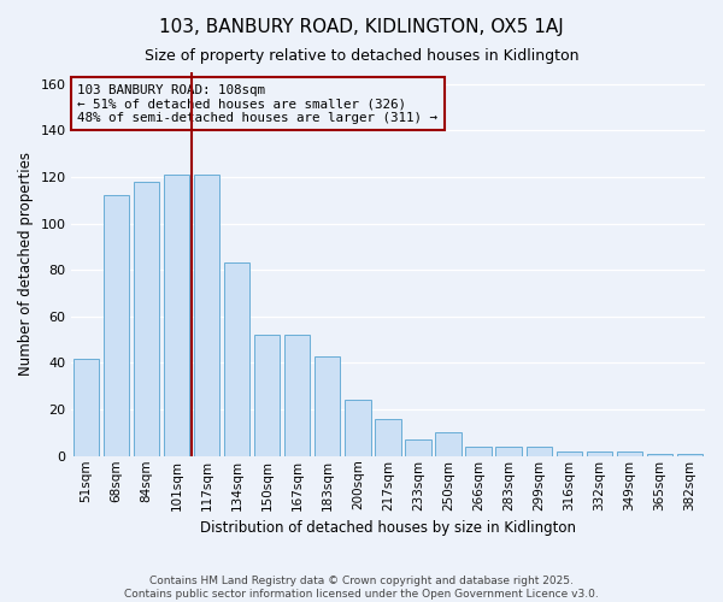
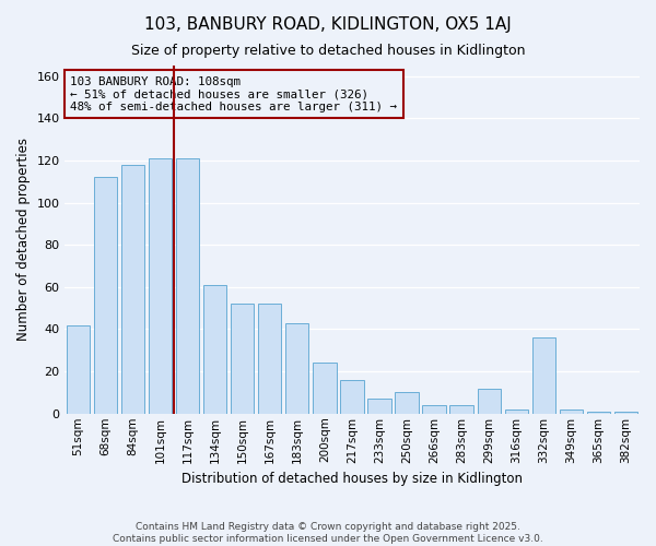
134sqm: 83 -> 61
299sqm: 4 -> 12
332sqm: 2 -> 36
